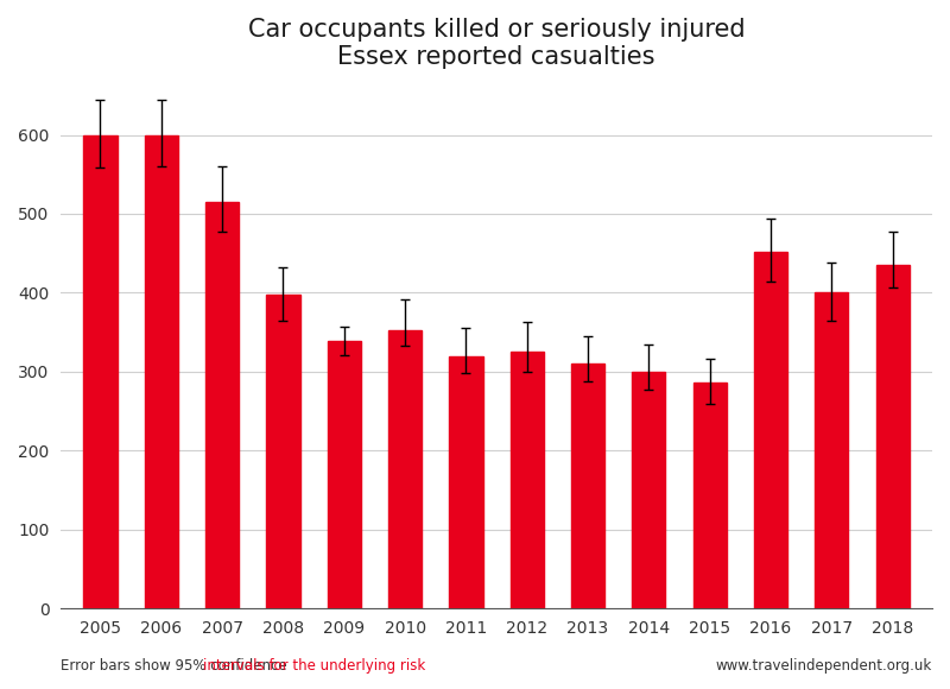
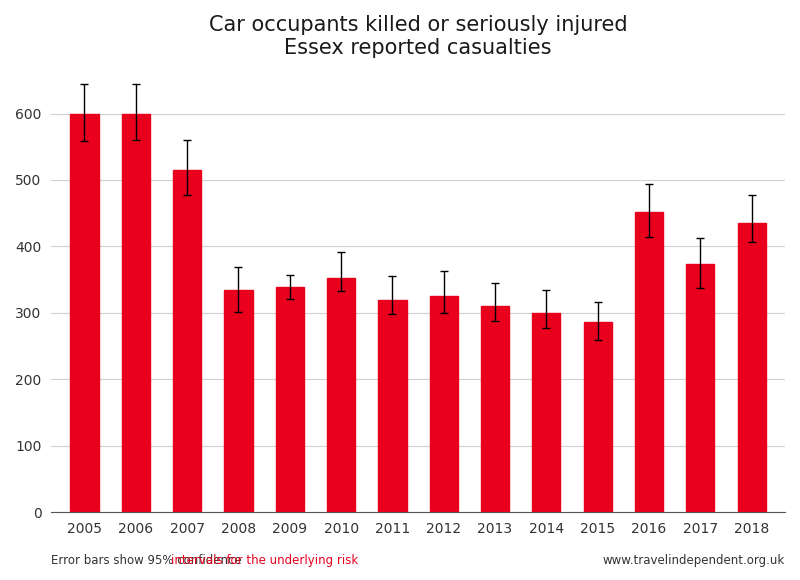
2008: 397 -> 334
2017: 400 -> 374
